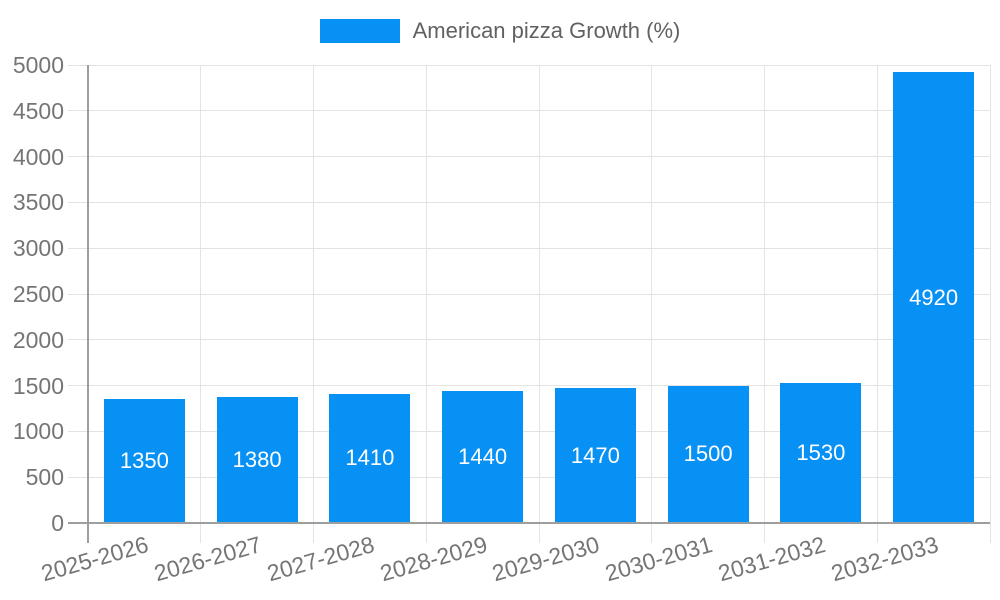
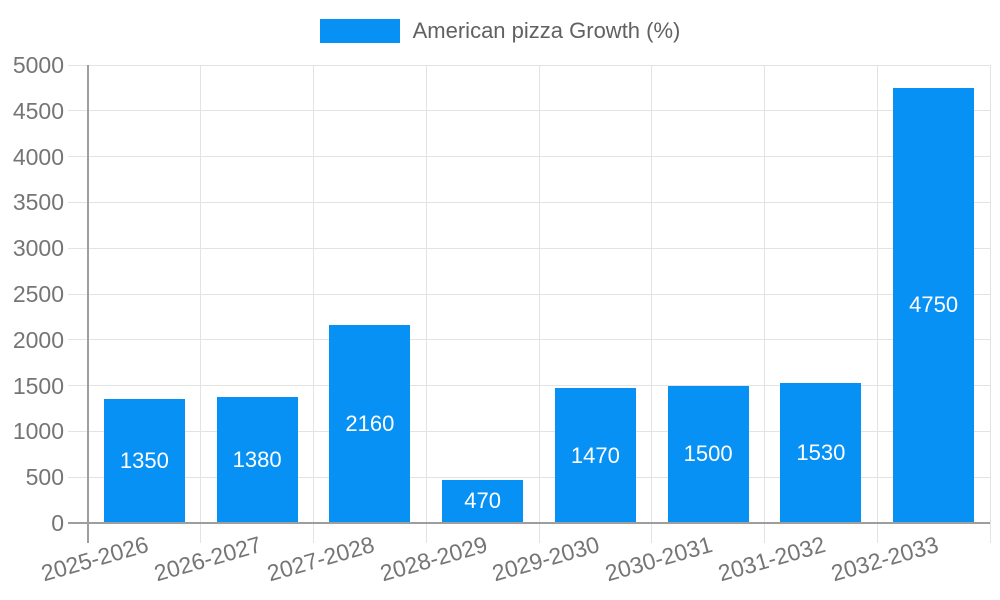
2027-2028: 1410 -> 2160
2028-2029: 1440 -> 470
2032-2033: 4920 -> 4750
